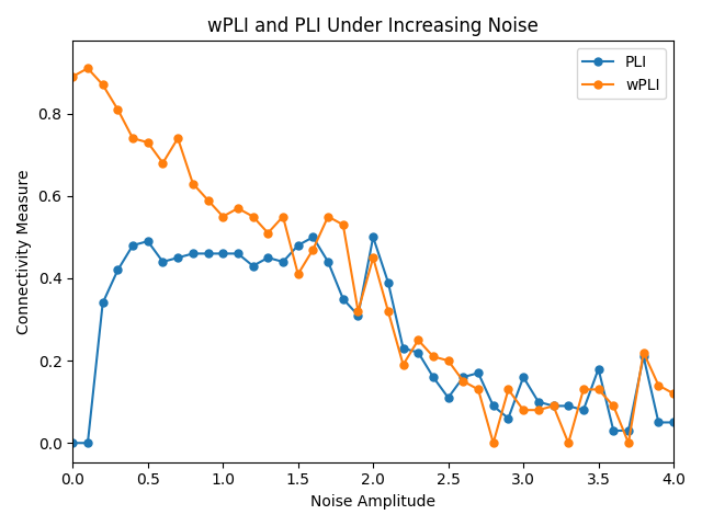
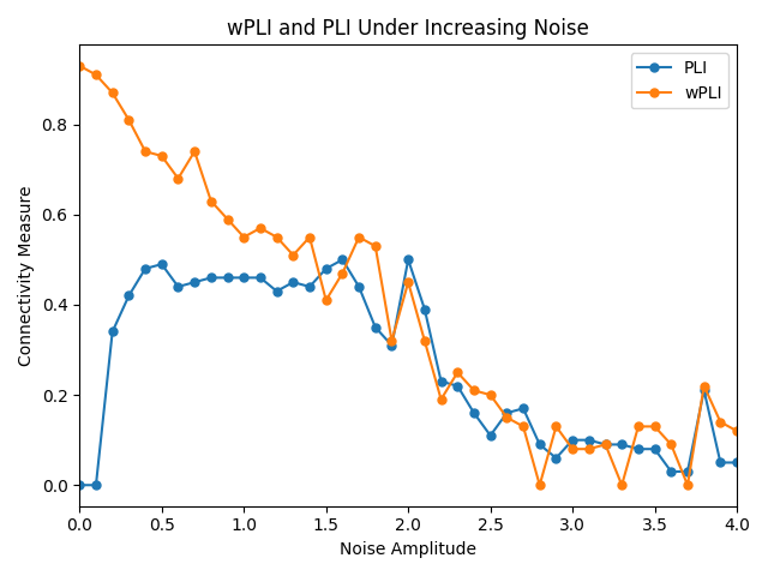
wPLI/0.0: 0.89 -> 0.93
PLI/3.0: 0.16 -> 0.10
PLI/3.5: 0.18 -> 0.08
